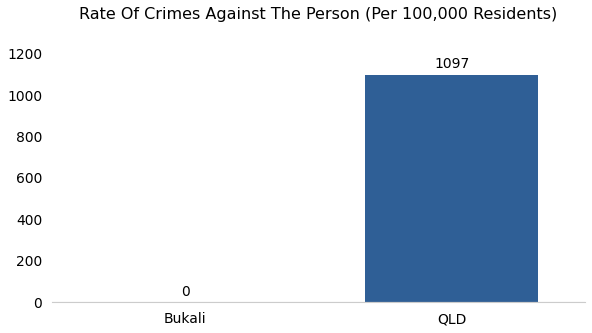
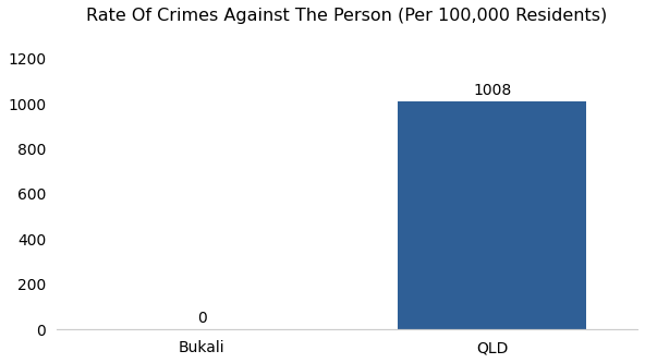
QLD: 1097 -> 1008
